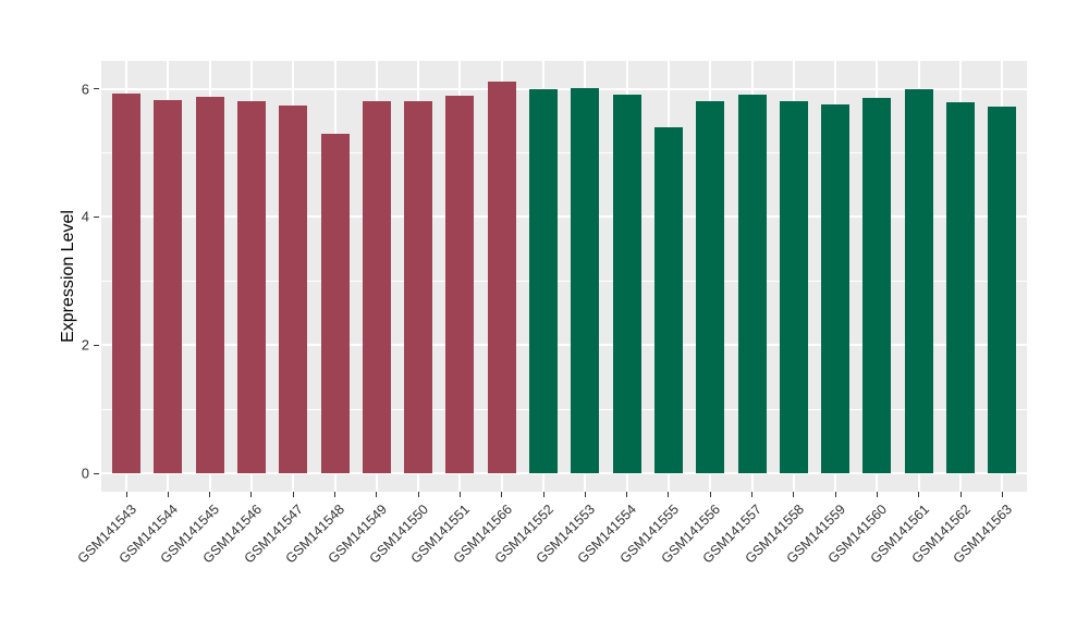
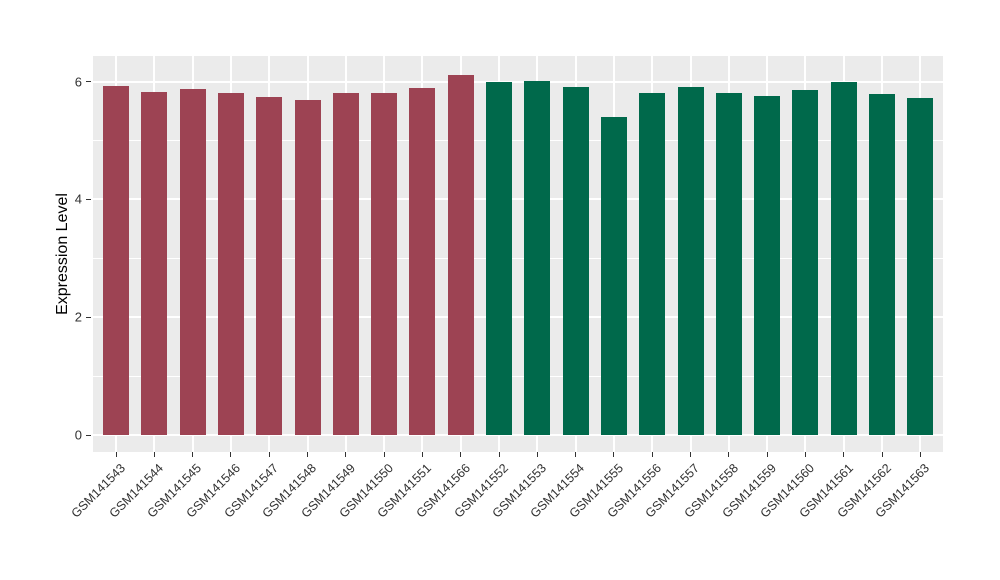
GSM141548: 5.3 -> 5.7
